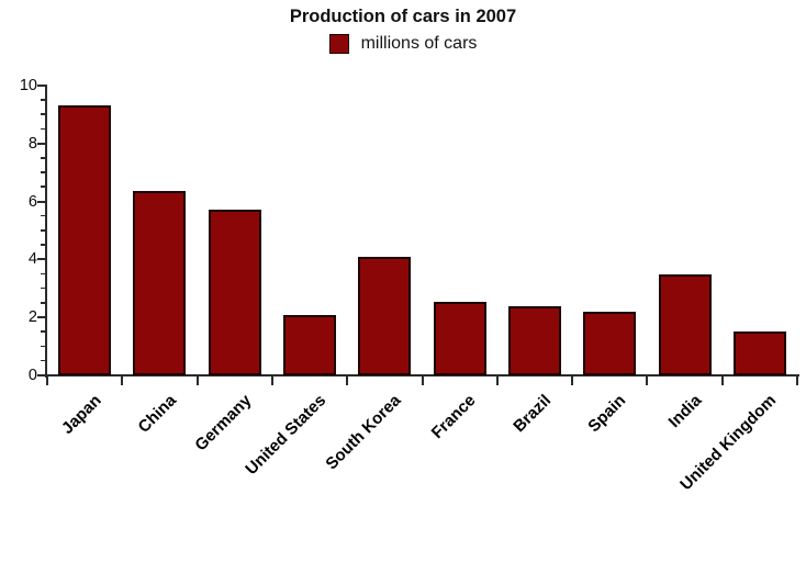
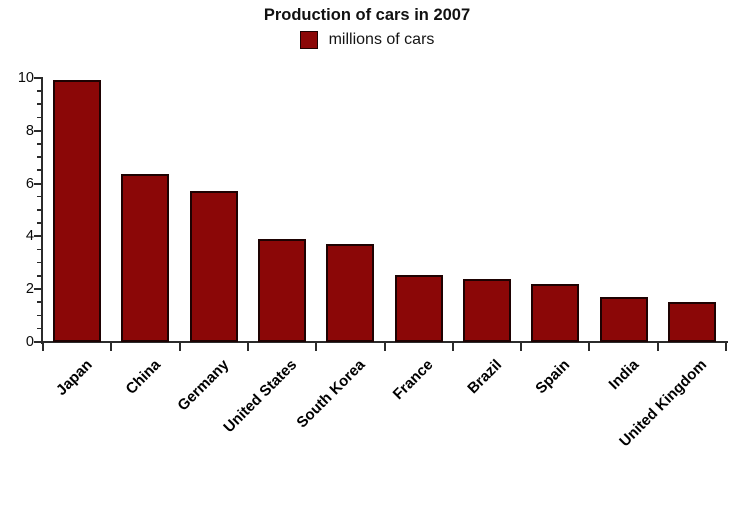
Japan: 9.3 -> 9.9
United States: 2.1 -> 3.9
South Korea: 4.1 -> 3.7
India: 3.5 -> 1.7
